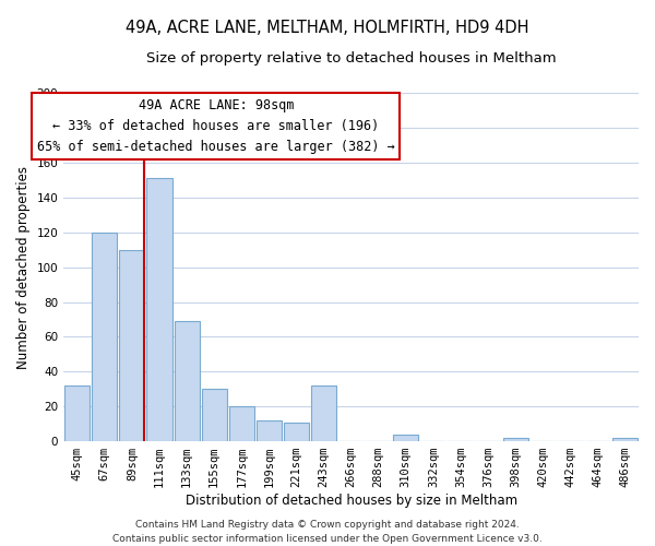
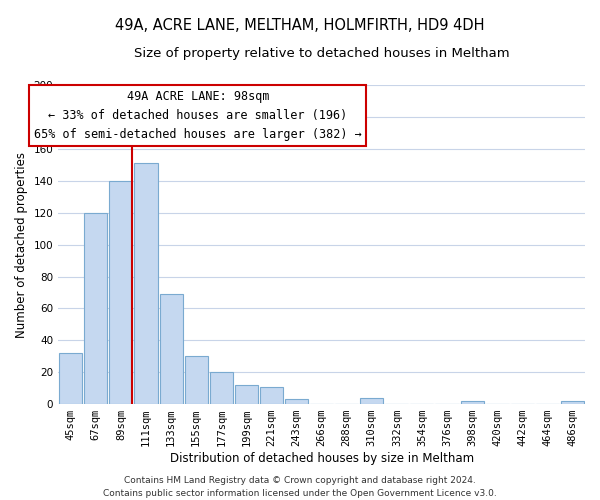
89sqm: 110 -> 140
243sqm: 32 -> 3
